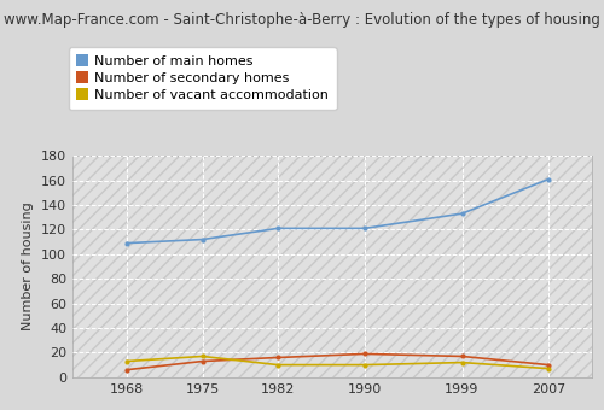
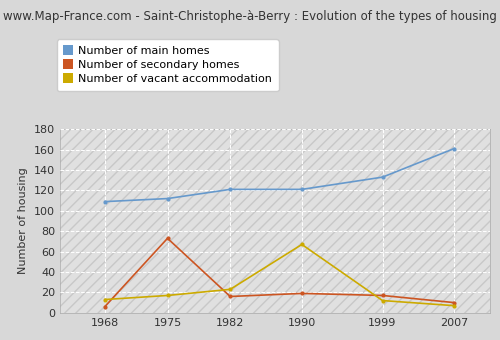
Number of secondary homes/1975: 13 -> 73
Number of vacant accommodation/1982: 10 -> 23
Number of vacant accommodation/1990: 10 -> 67
